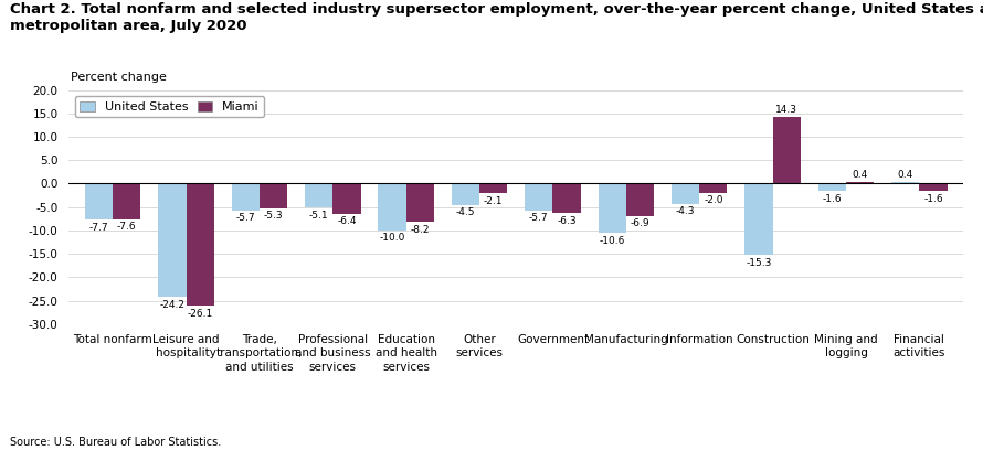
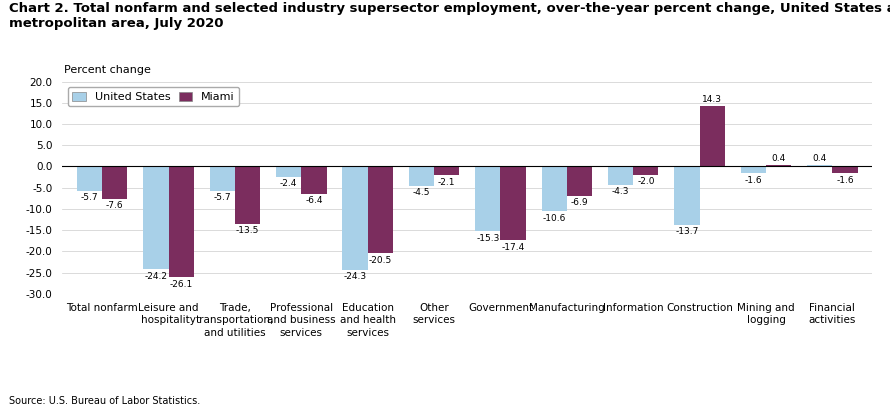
United States/Total nonfarm: -7.7 -> -5.7
Miami/Trade, transportation, and utilities: -5.3 -> -13.5
United States/Professional and business services: -5.1 -> -2.4
United States/Education and health services: -10.0 -> -24.3
Miami/Education and health services: -8.2 -> -20.5
United States/Government: -5.7 -> -15.3
Miami/Government: -6.3 -> -17.4
United States/Construction: -15.3 -> -13.7
